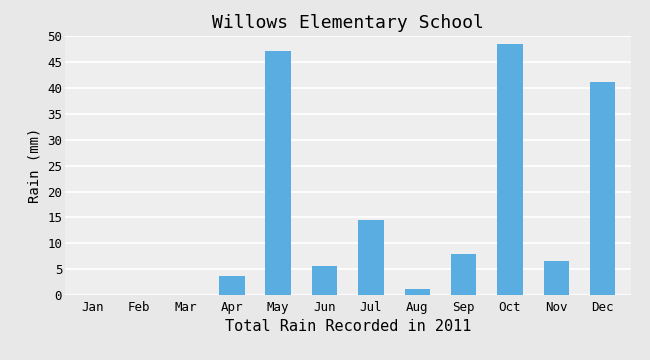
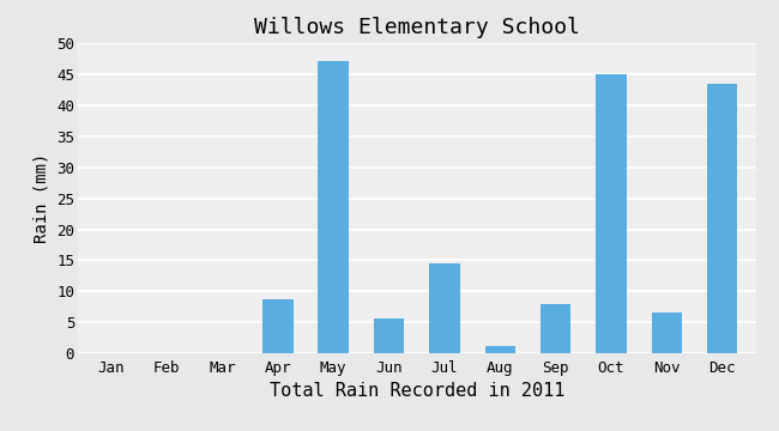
Apr: 3.7 -> 8.8
Oct: 48.5 -> 45.0
Dec: 41.2 -> 43.4
